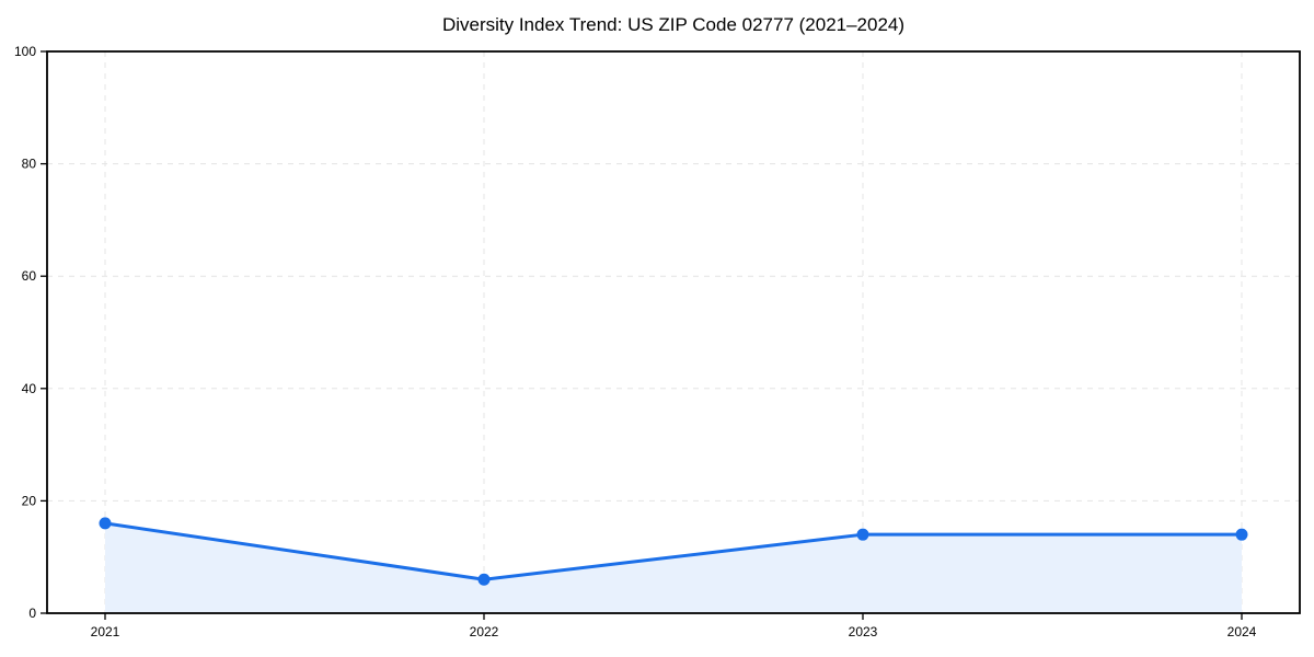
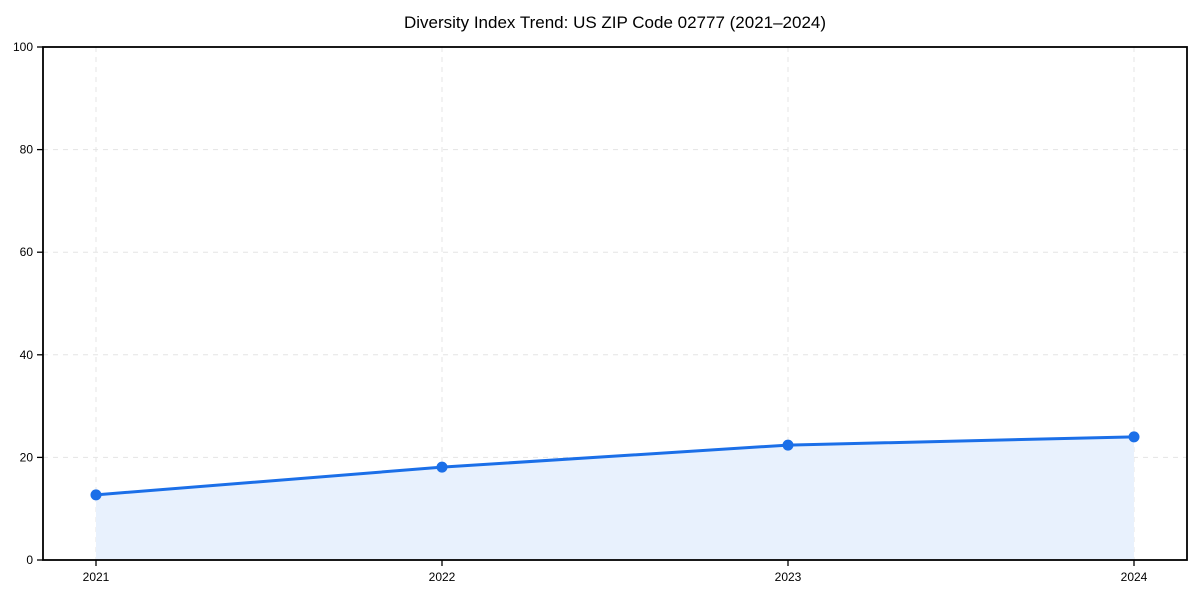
2021: 16 -> 13
2022: 6 -> 18
2023: 14 -> 22
2024: 14 -> 24
